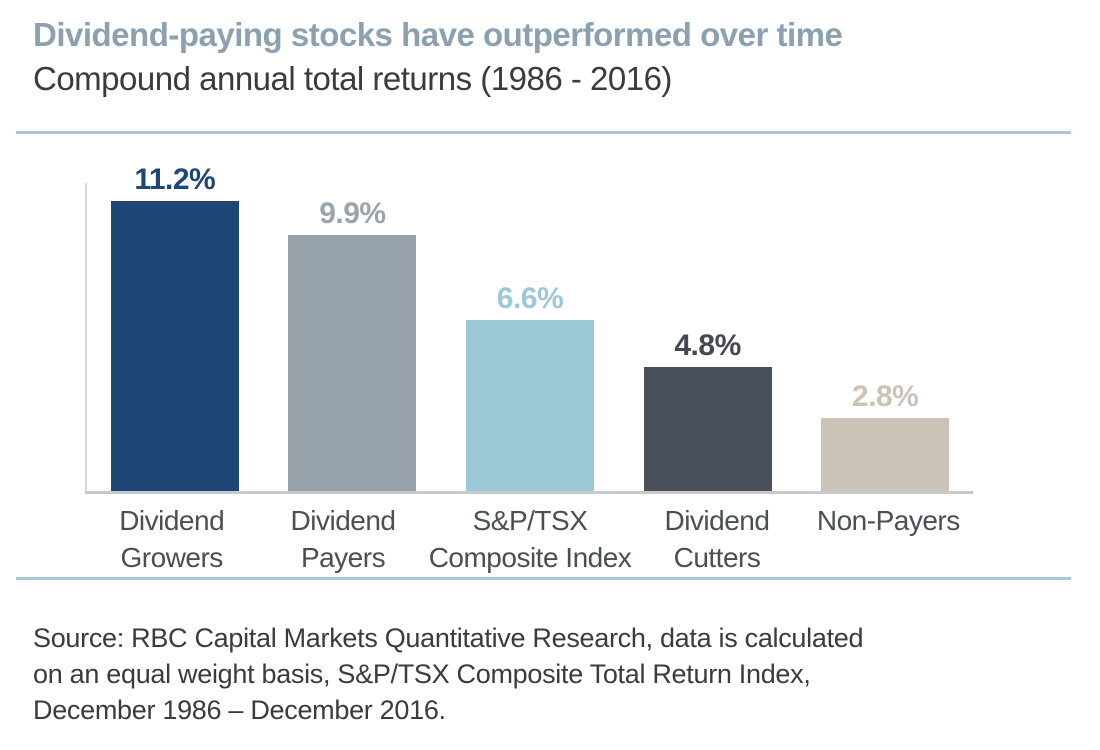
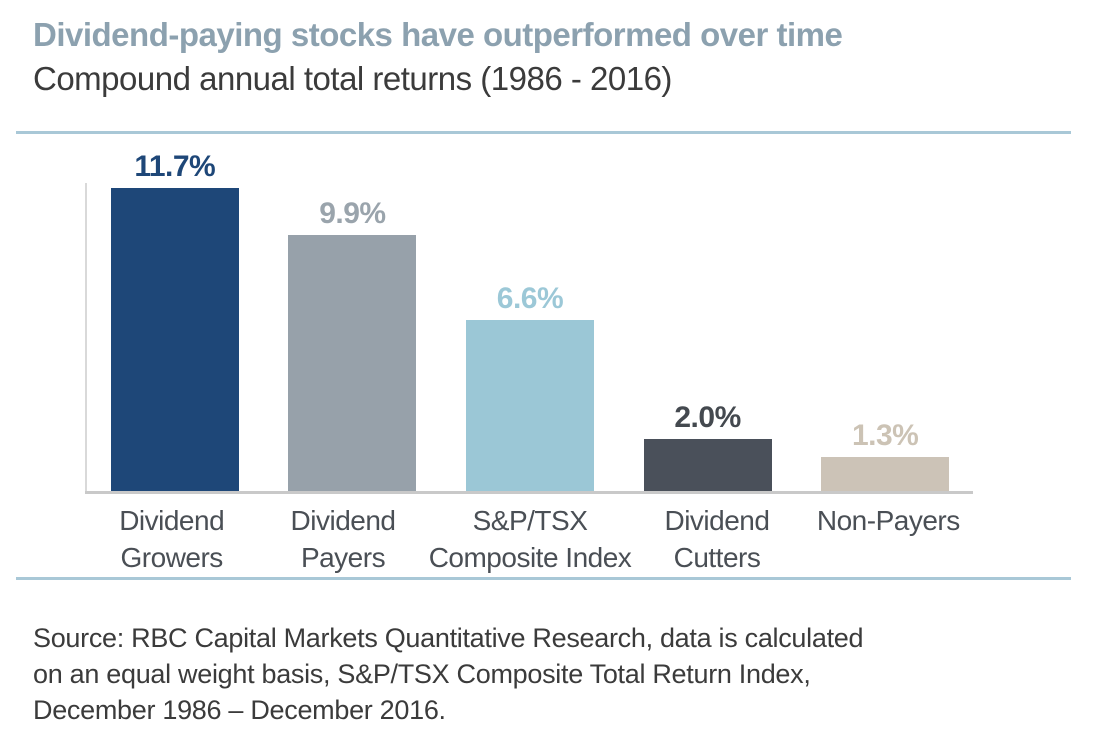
Dividend Growers: 11.2% -> 11.7%
Dividend Cutters: 4.8% -> 2.0%
Non-Payers: 2.8% -> 1.3%
